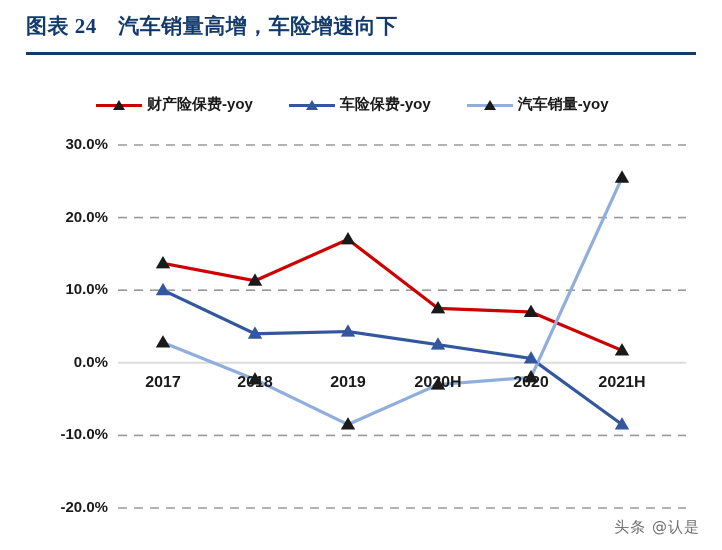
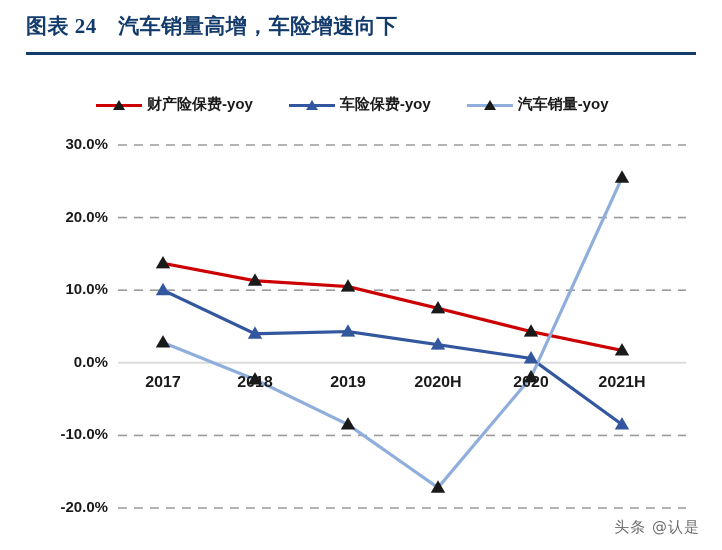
财产险保费-yoy/2019: 17% -> 10%
汽车销量-yoy/2020H: -3% -> -17%
财产险保费-yoy/2020: 7% -> 4%
